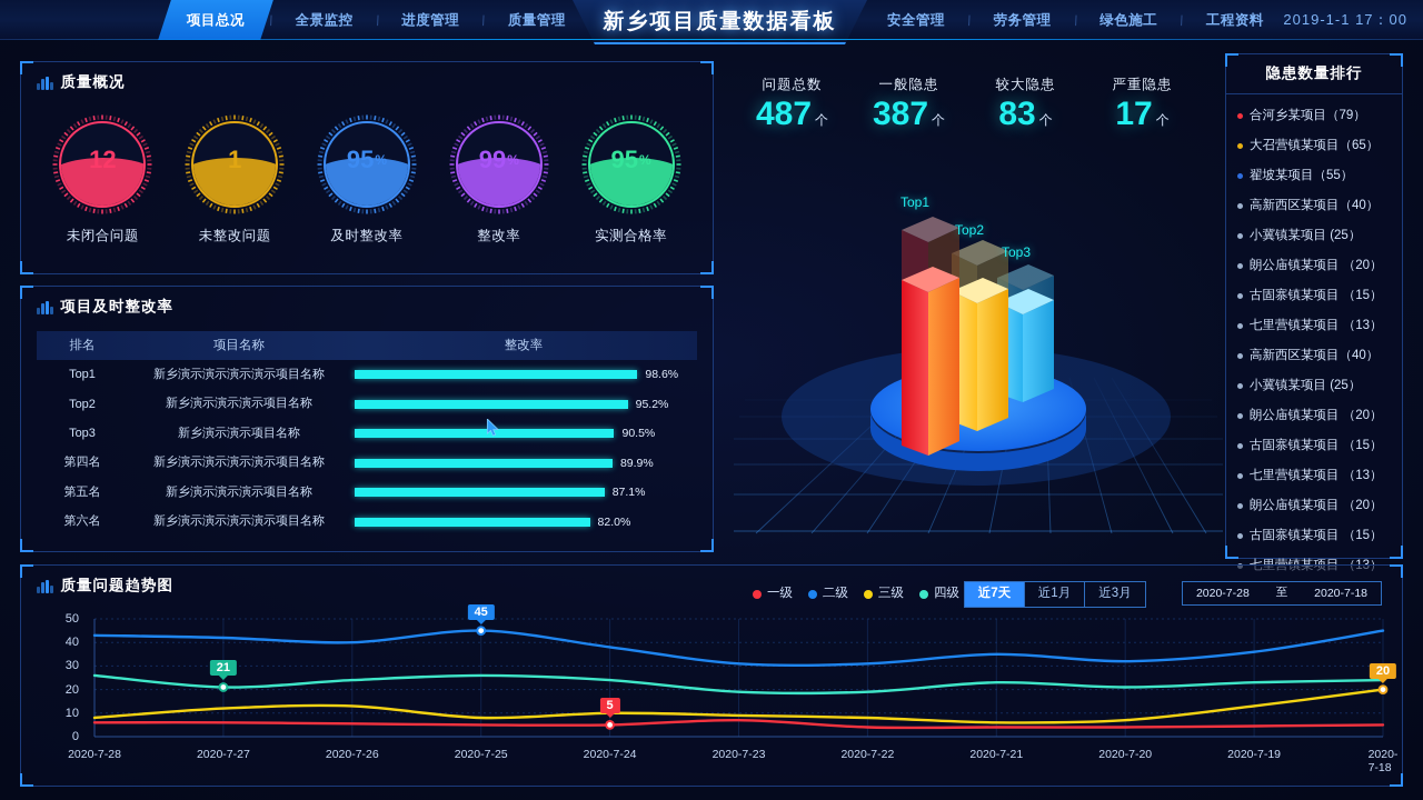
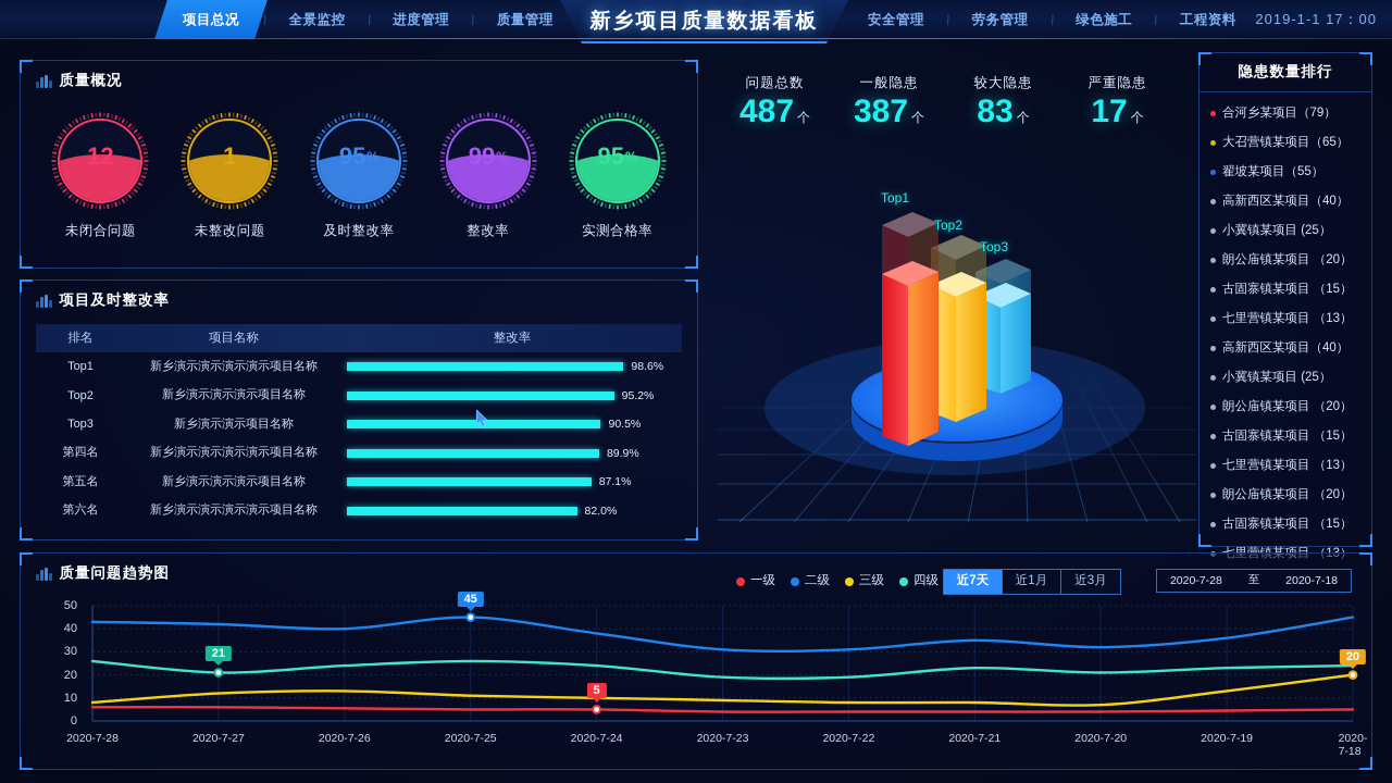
三级/2020-7-25: 8 -> 11
一级/2020-7-23: 7 -> 4
三级/2020-7-21: 6 -> 8
